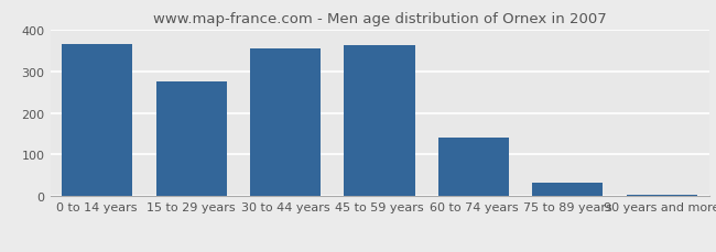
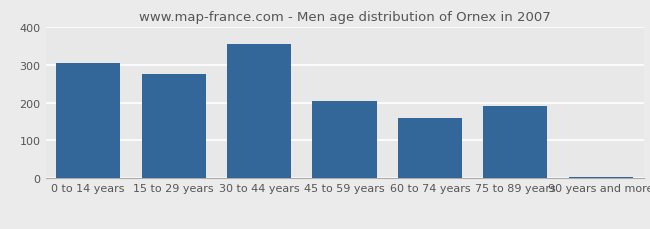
0 to 14 years: 365 -> 305
45 to 59 years: 363 -> 205
60 to 74 years: 142 -> 160
75 to 89 years: 33 -> 190
